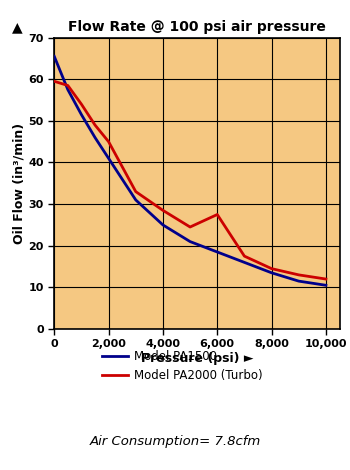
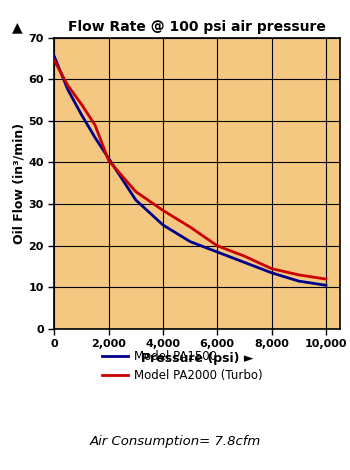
Model PA2000 (Turbo)/0: 59.5 -> 64.5
Model PA2000 (Turbo)/2,000: 45.0 -> 40.5
Model PA2000 (Turbo)/6,000: 27.5 -> 20.0
